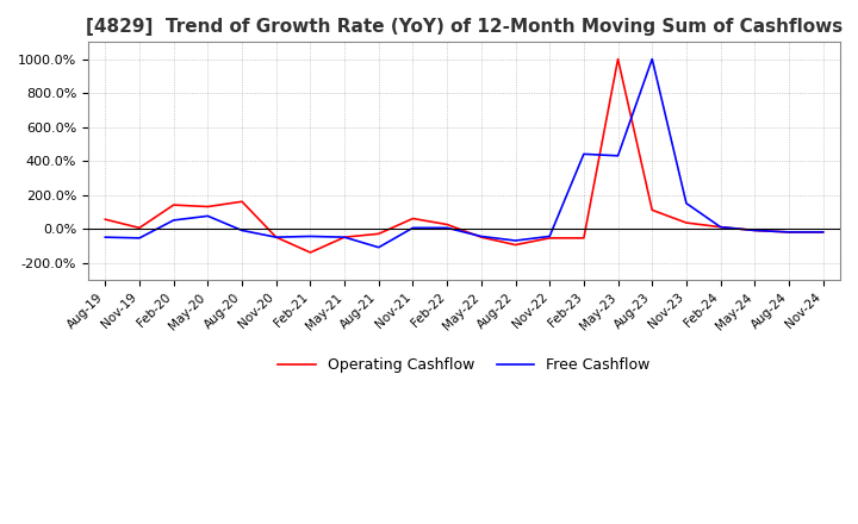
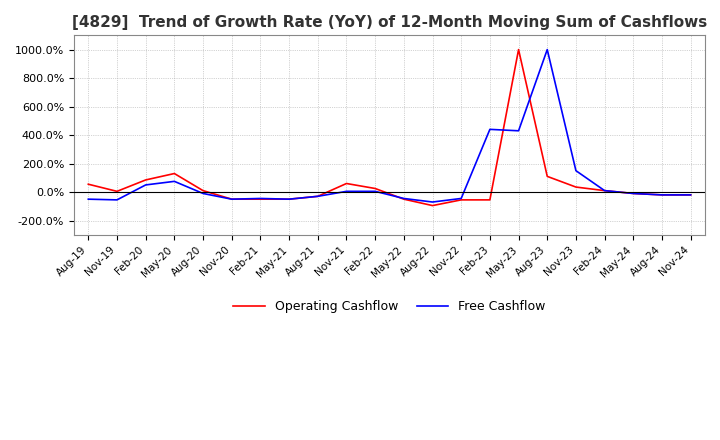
Operating Cashflow/Feb-20: 140% -> 80%
Operating Cashflow/Aug-20: 160% -> 10%
Operating Cashflow/Feb-21: -140% -> -50%
Free Cashflow/Aug-21: -110% -> -30%
